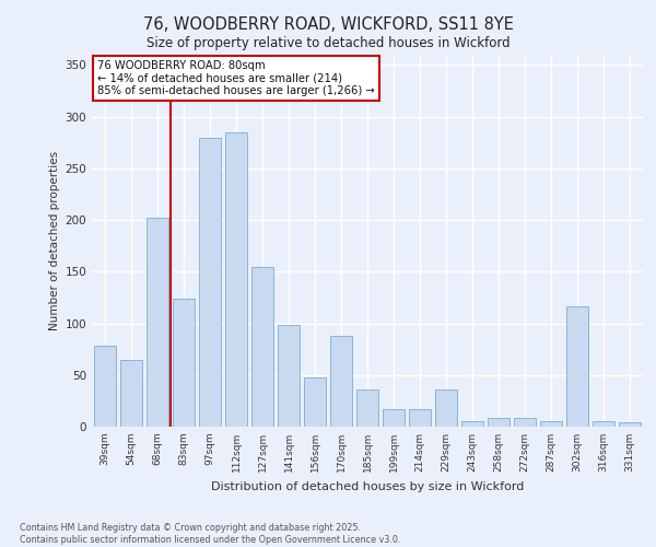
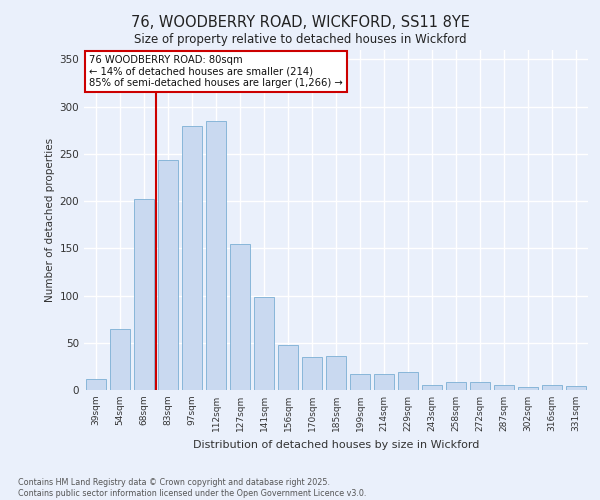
39sqm: 78 -> 12
83sqm: 124 -> 243
170sqm: 88 -> 35
229sqm: 36 -> 19
302sqm: 116 -> 3
